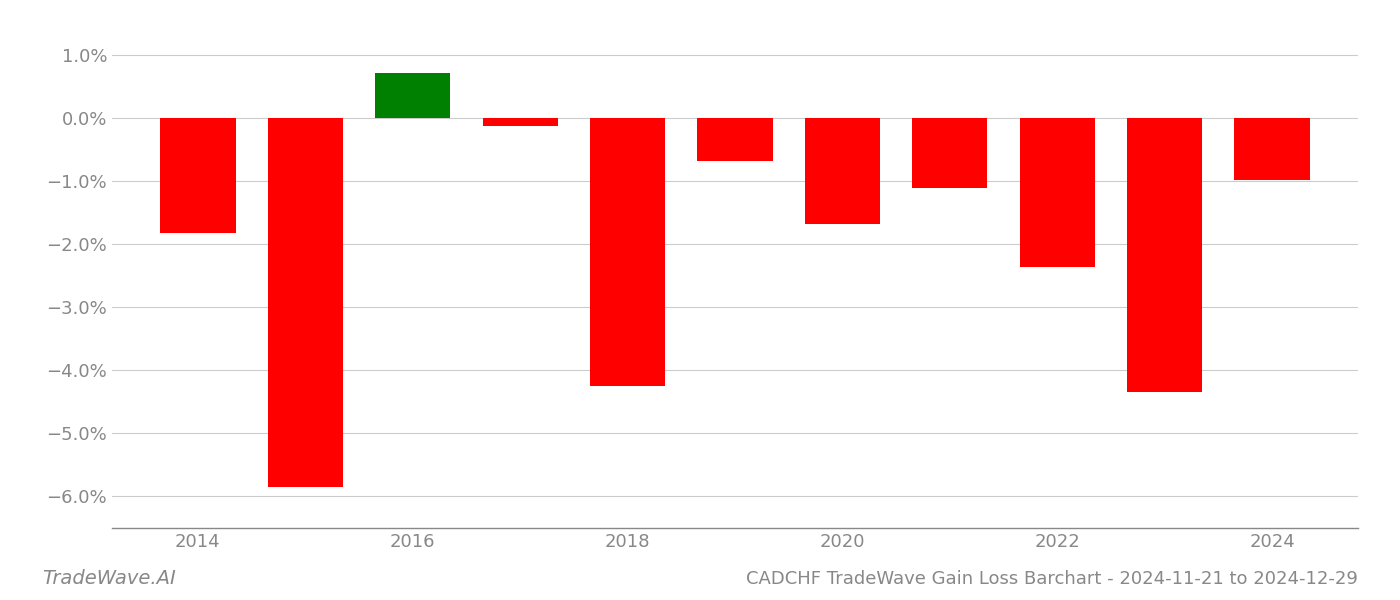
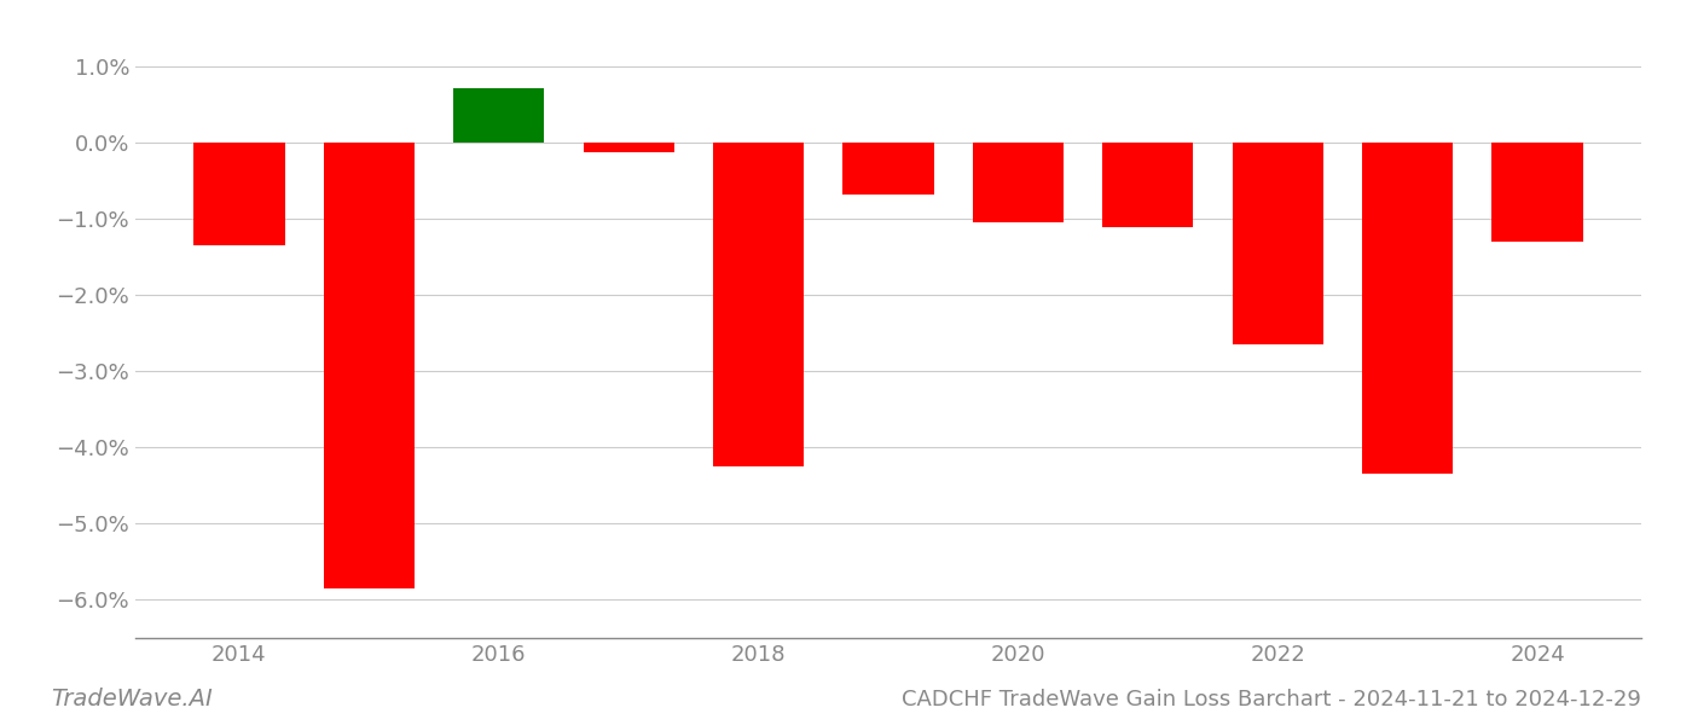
2014: -1.82% -> -1.35%
2020: -1.68% -> -1.05%
2022: -2.36% -> -2.65%
2024: -0.98% -> -1.30%
